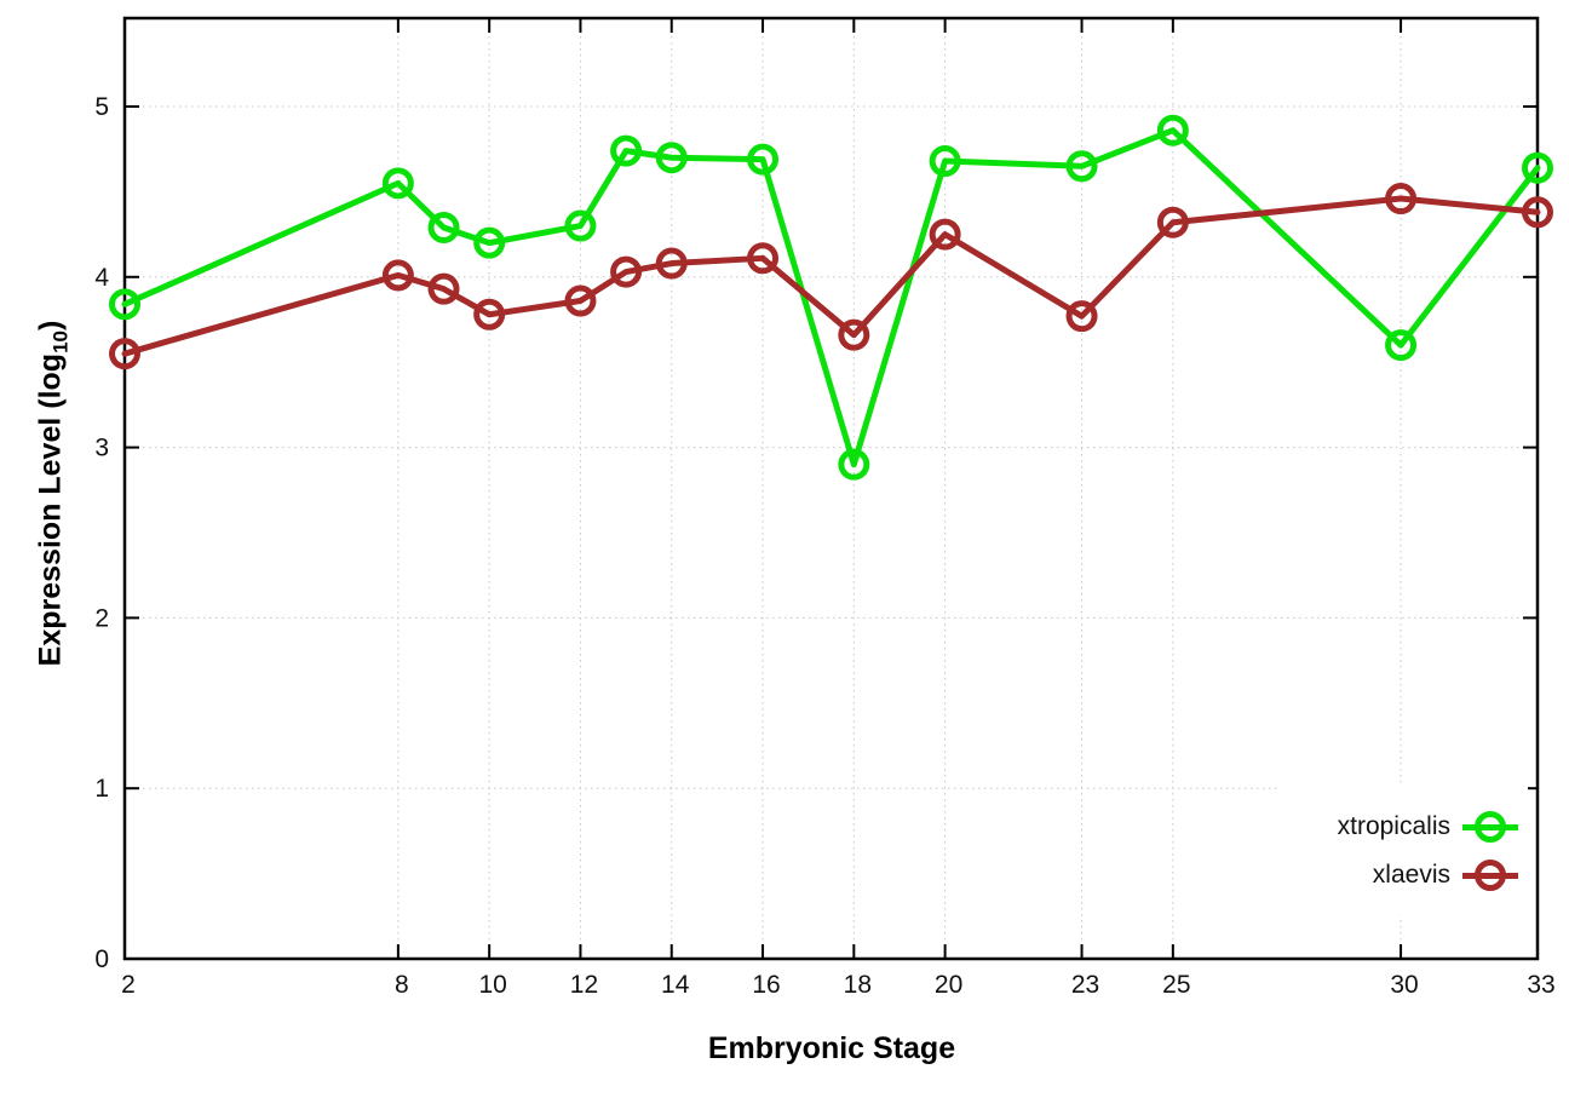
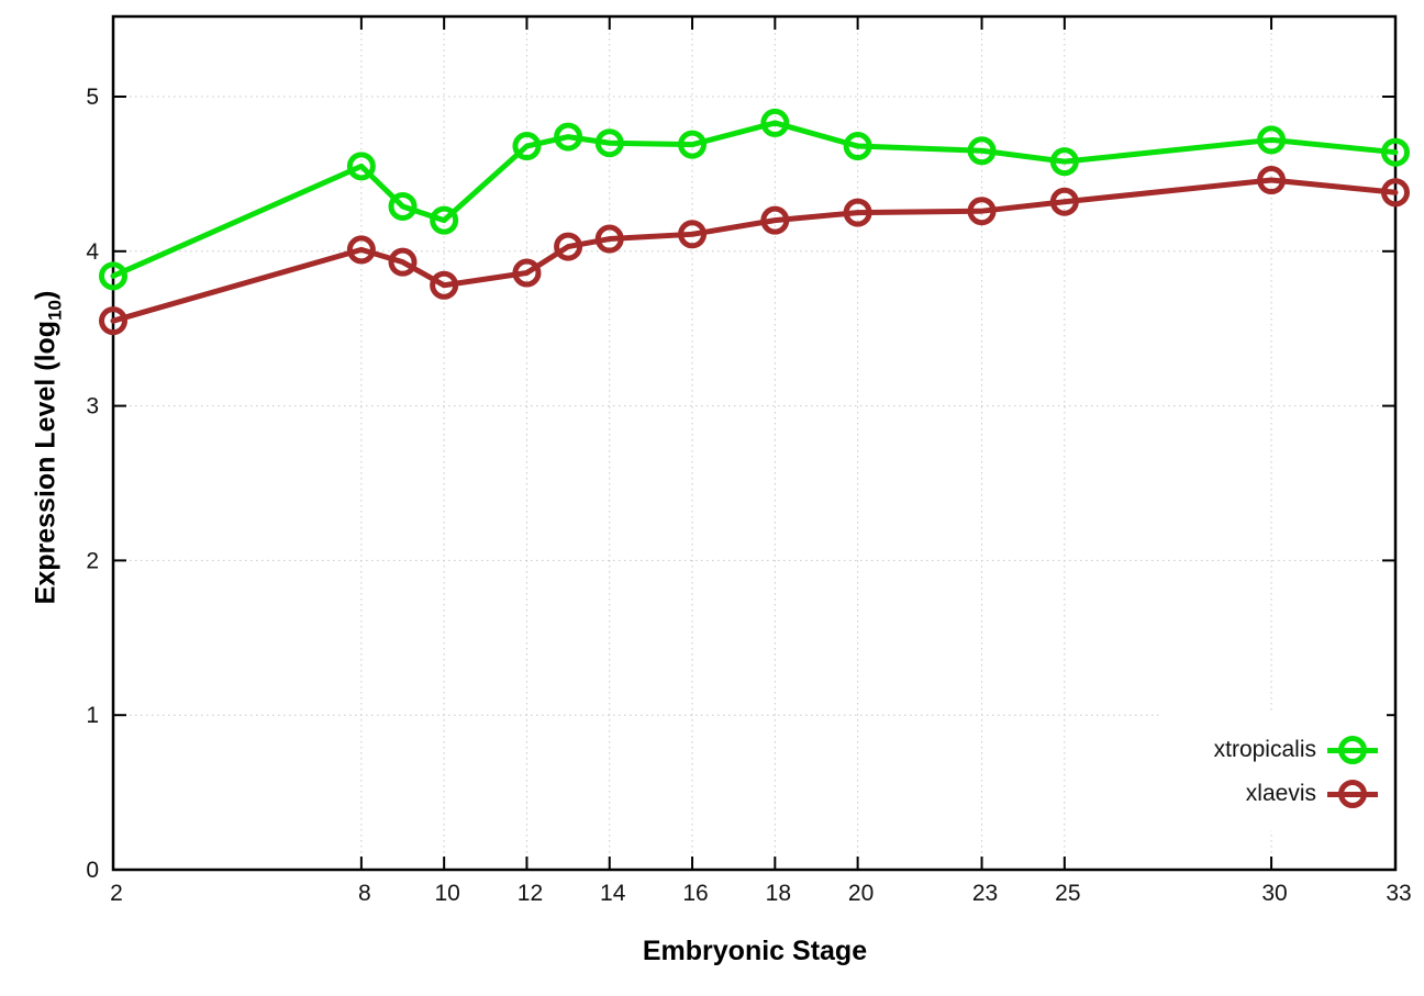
xtropicalis/12: 4.30 -> 4.68
xtropicalis/18: 2.90 -> 4.83
xlaevis/18: 3.66 -> 4.20
xlaevis/23: 3.77 -> 4.26
xtropicalis/25: 4.86 -> 4.58
xtropicalis/30: 3.60 -> 4.72
